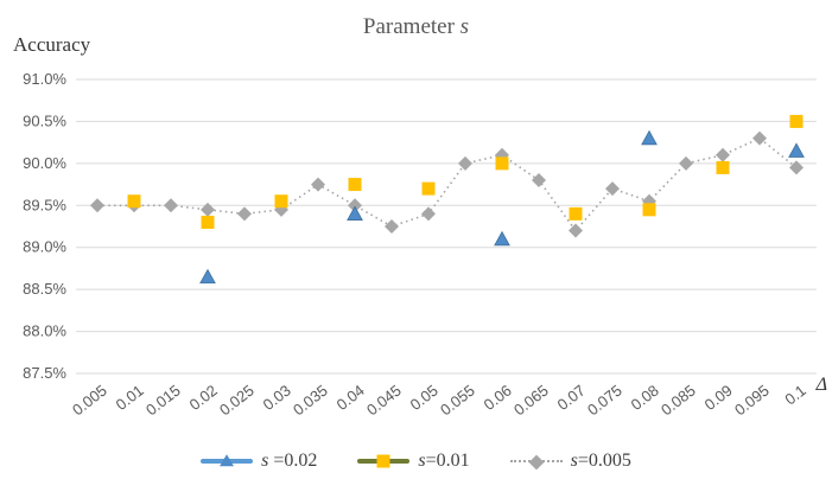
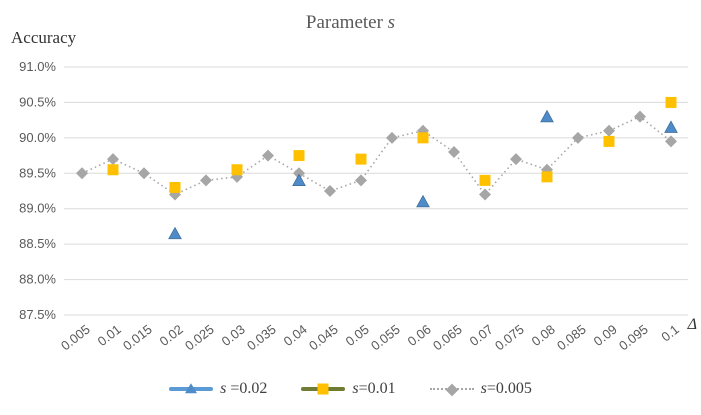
s=0.005/0.01: 89.5% -> 89.7%
s=0.005/0.02: 89.5% -> 89.2%
